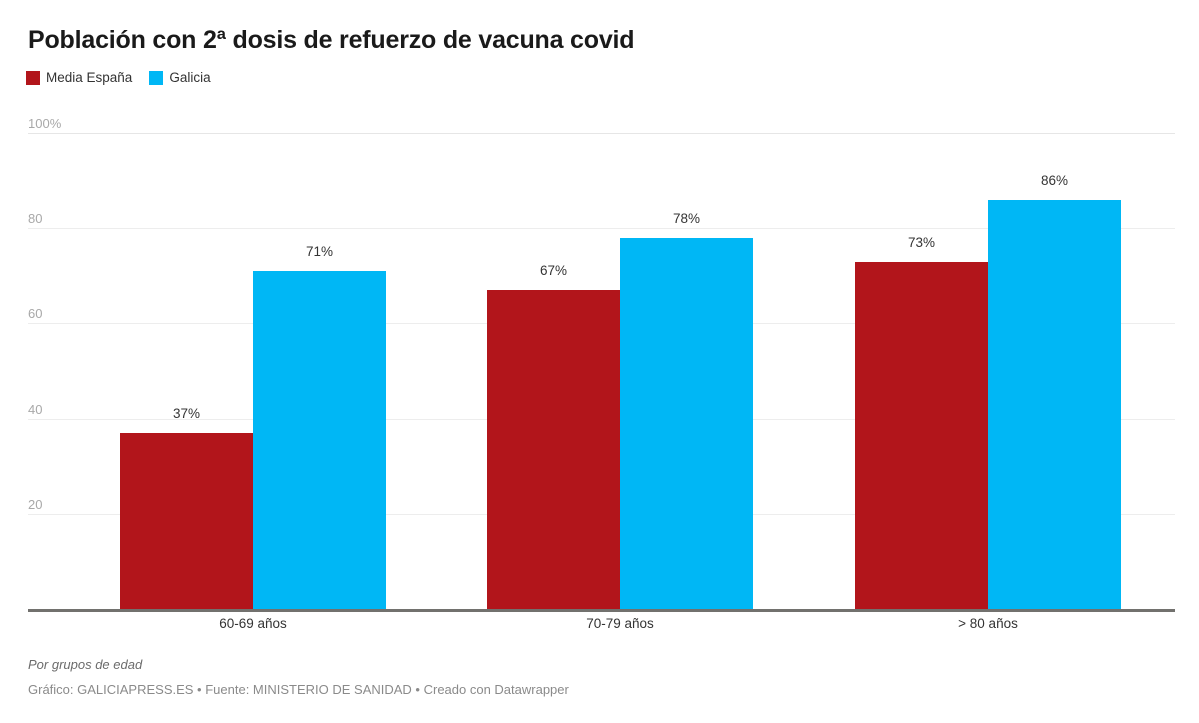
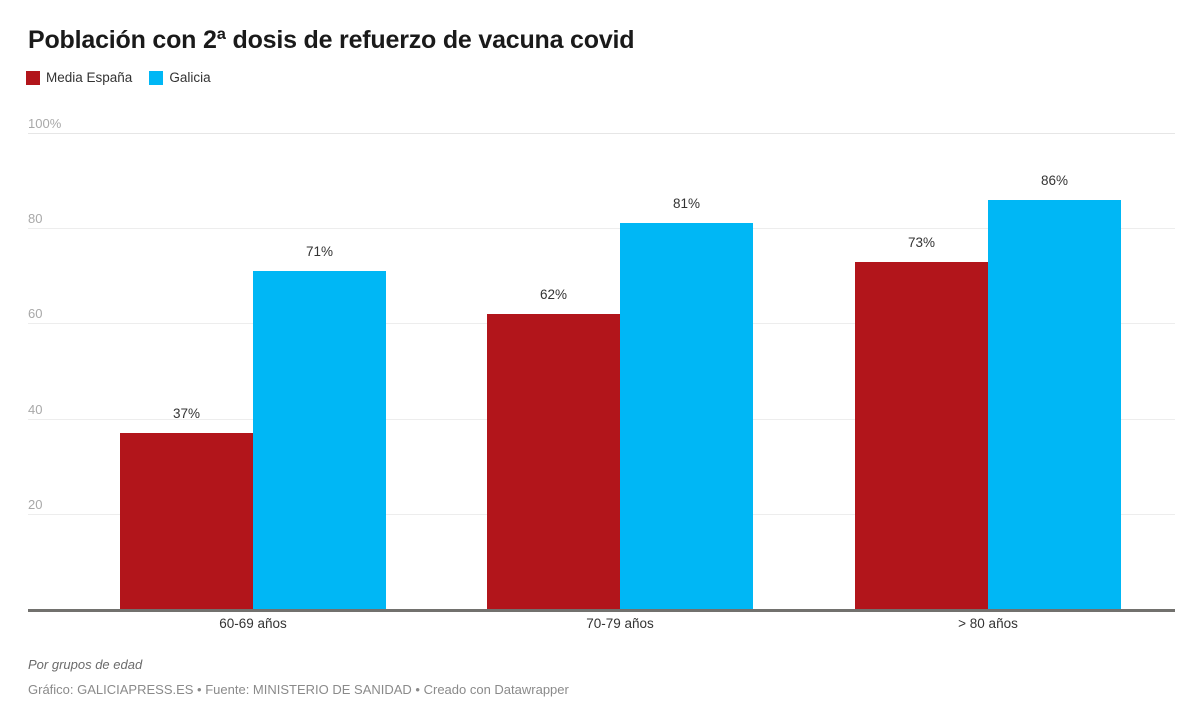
Media España/70-79 años: 67% -> 62%
Galicia/70-79 años: 78% -> 81%
